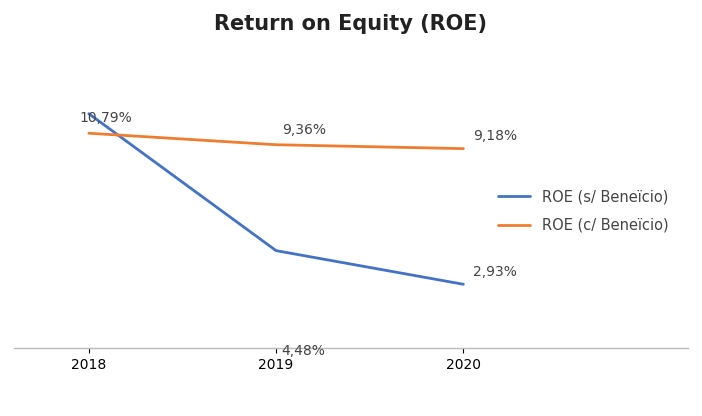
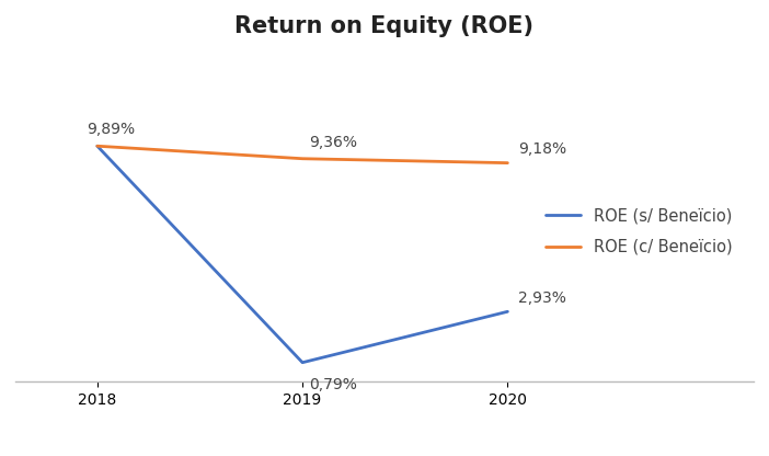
ROE (s/ Beneïcio)/2018: 10,79% -> 9,89%
ROE (s/ Beneïcio)/2019: 4,48% -> 0,79%
